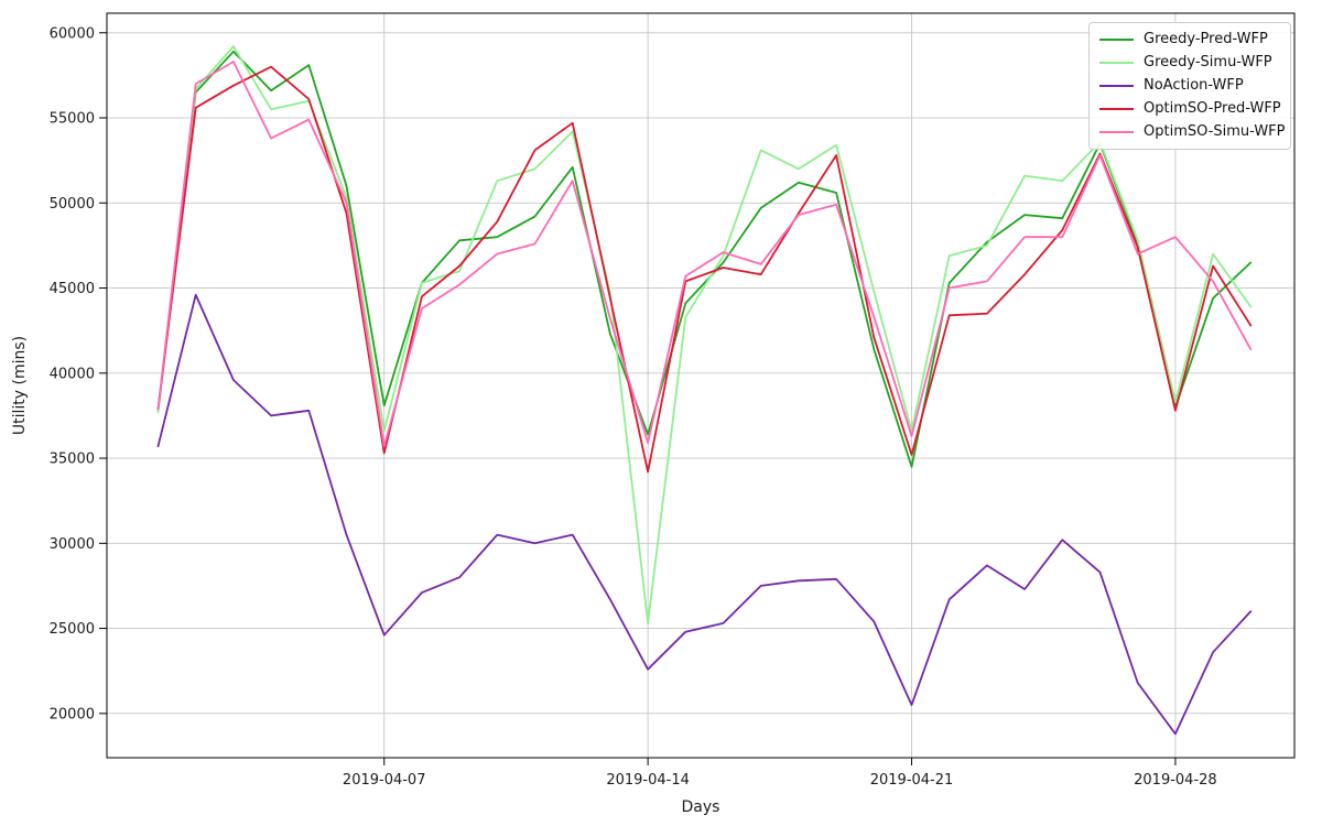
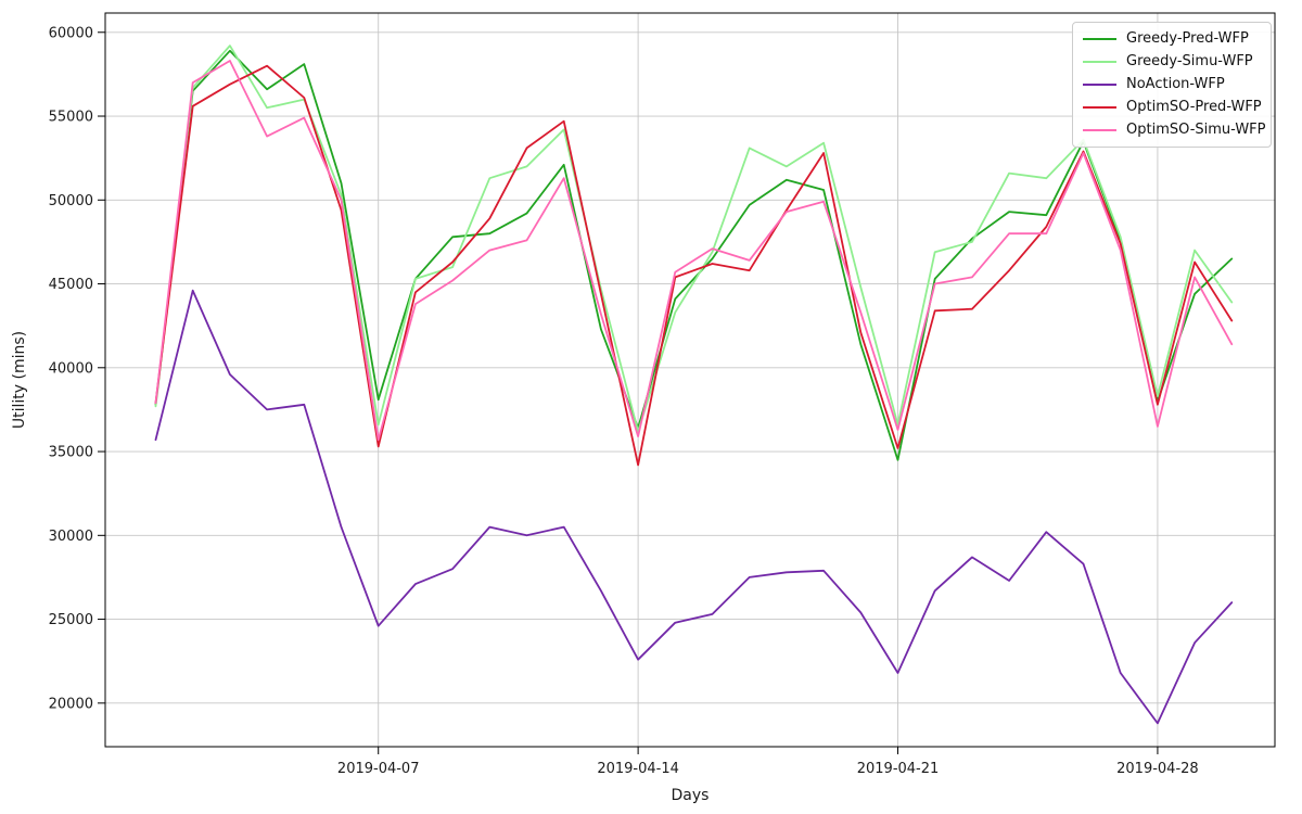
Greedy-Simu-WFP/2019-04-14: 25300 -> 36200
NoAction-WFP/2019-04-21: 20500 -> 21800
OptimSO-Simu-WFP/2019-04-28: 48000 -> 36500
